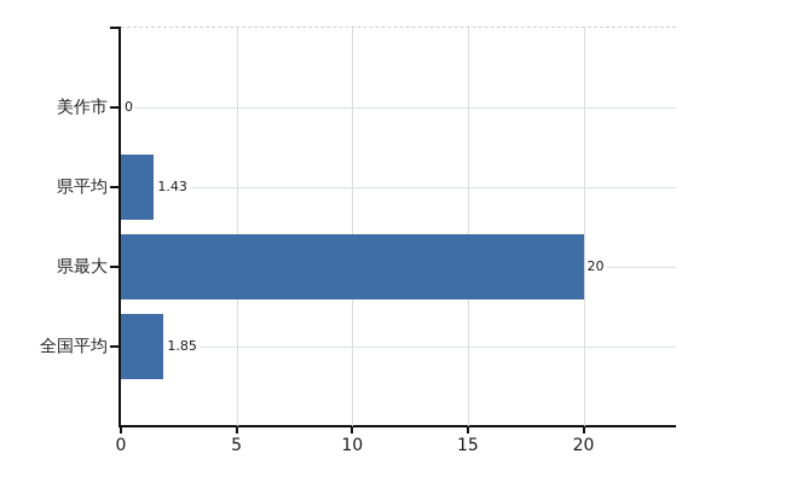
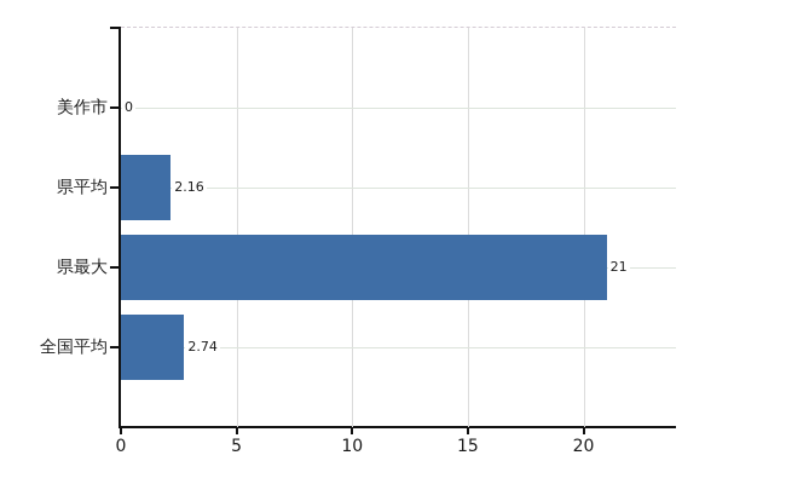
県平均: 1.43 -> 2.16
県最大: 20 -> 21
全国平均: 1.85 -> 2.74
